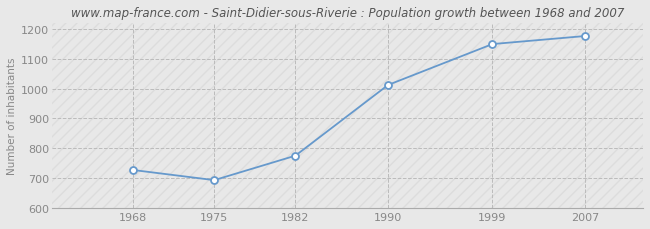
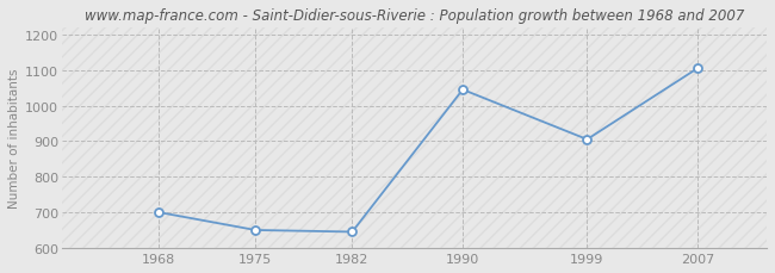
1968: 727 -> 700
1975: 693 -> 650
1982: 775 -> 645
1990: 1012 -> 1045
1999: 1149 -> 905
2007: 1176 -> 1105
